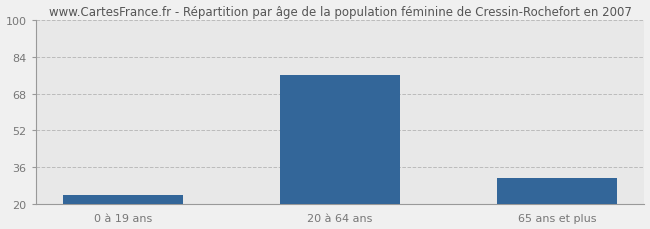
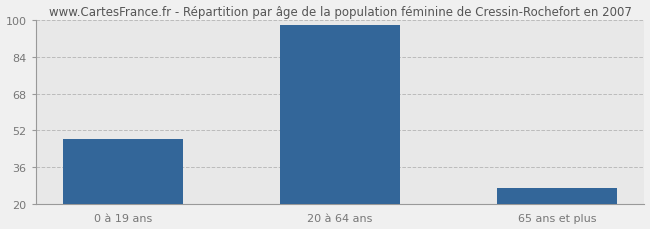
0 à 19 ans: 24 -> 48
20 à 64 ans: 76 -> 98
65 ans et plus: 31 -> 27
